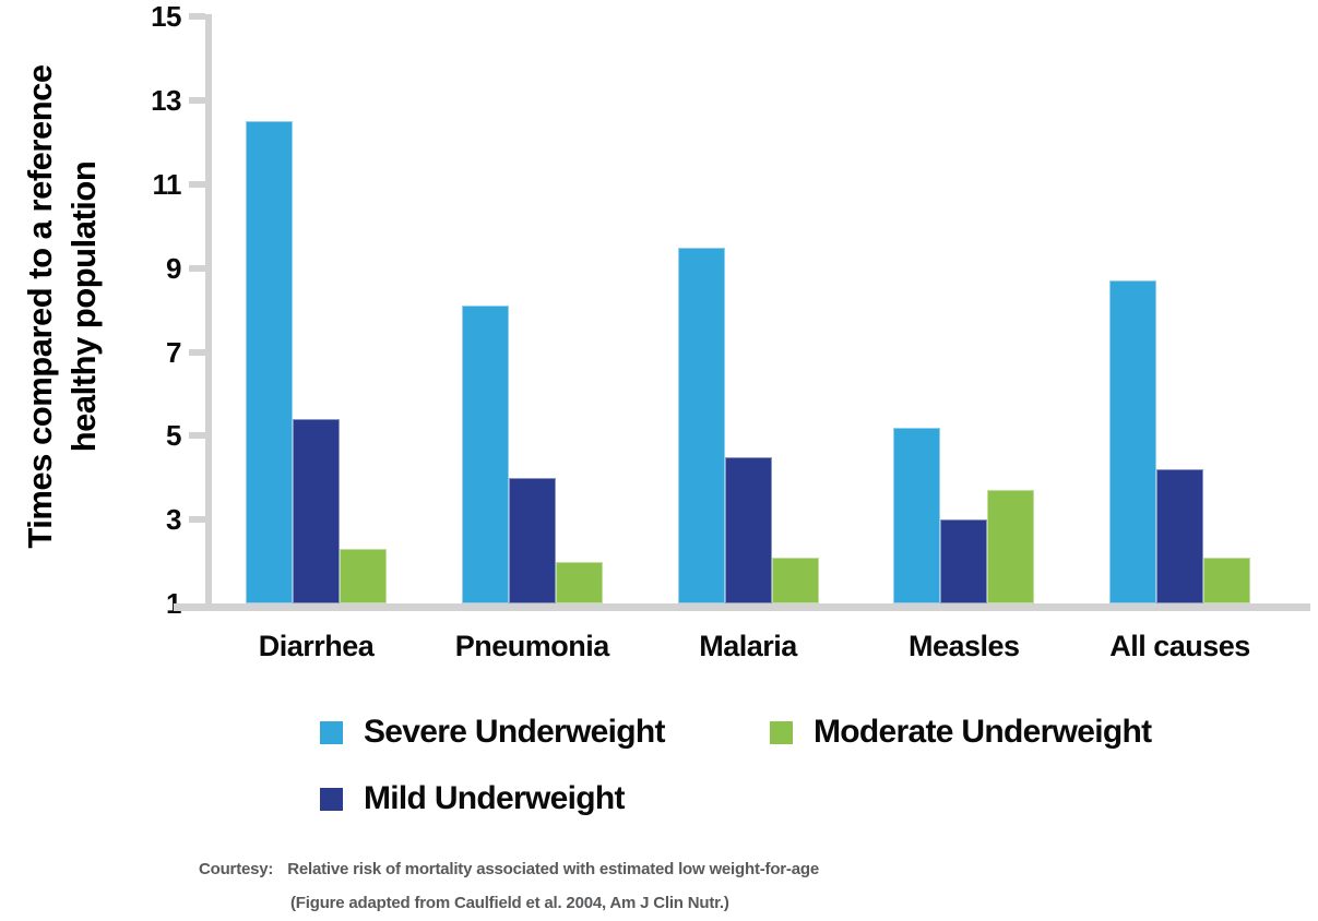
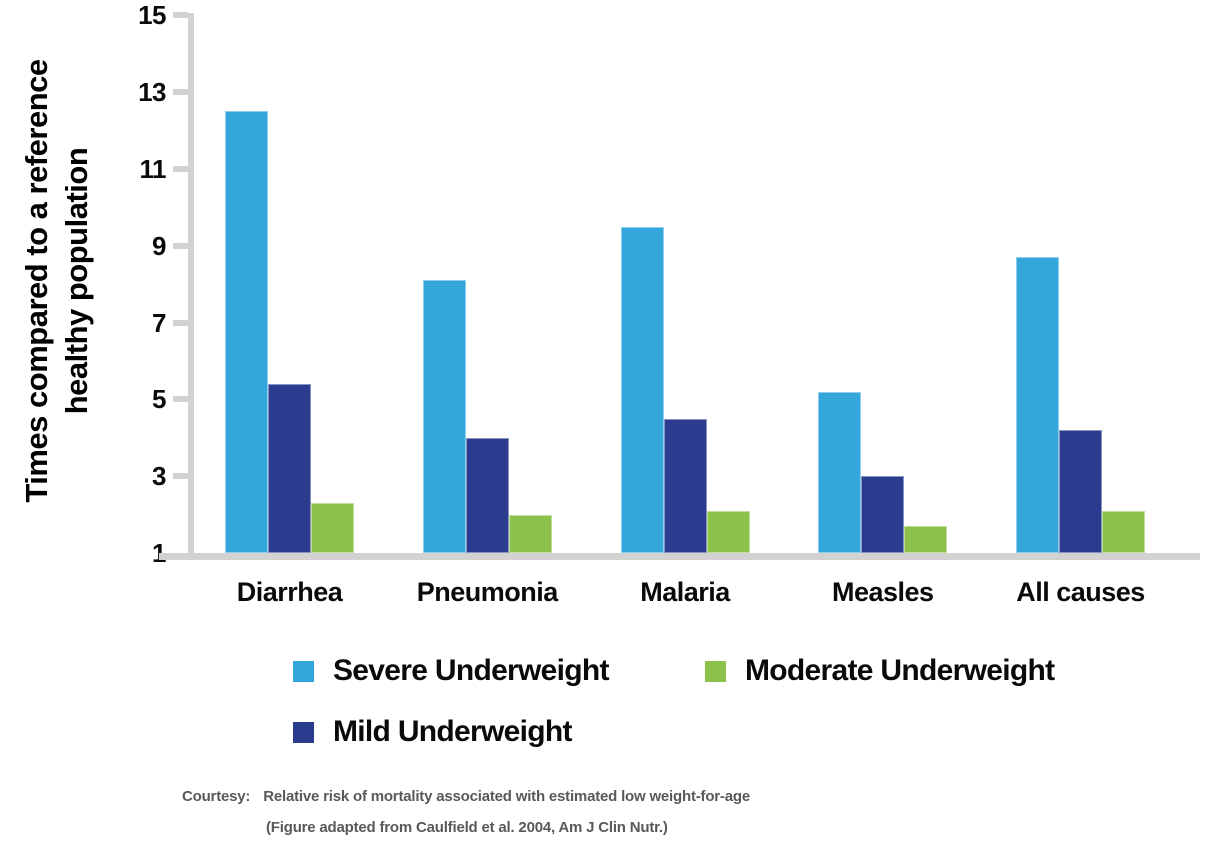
Moderate Underweight/Measles: 3.7 -> 1.7
